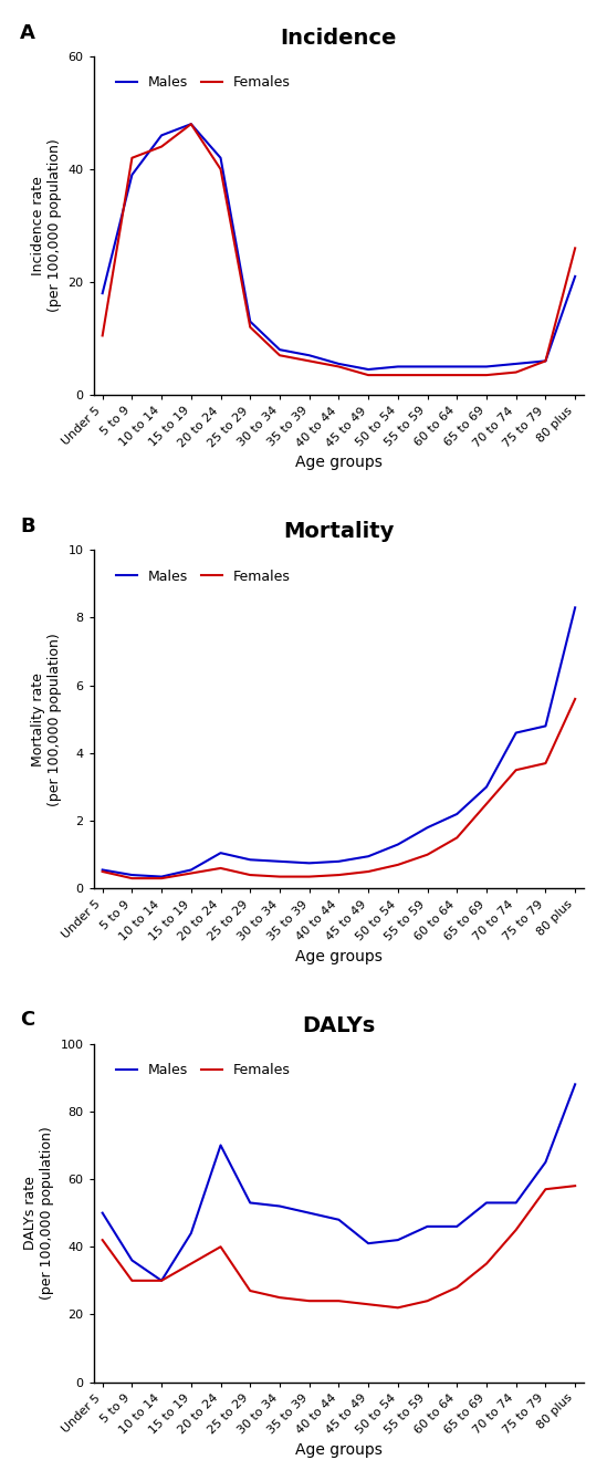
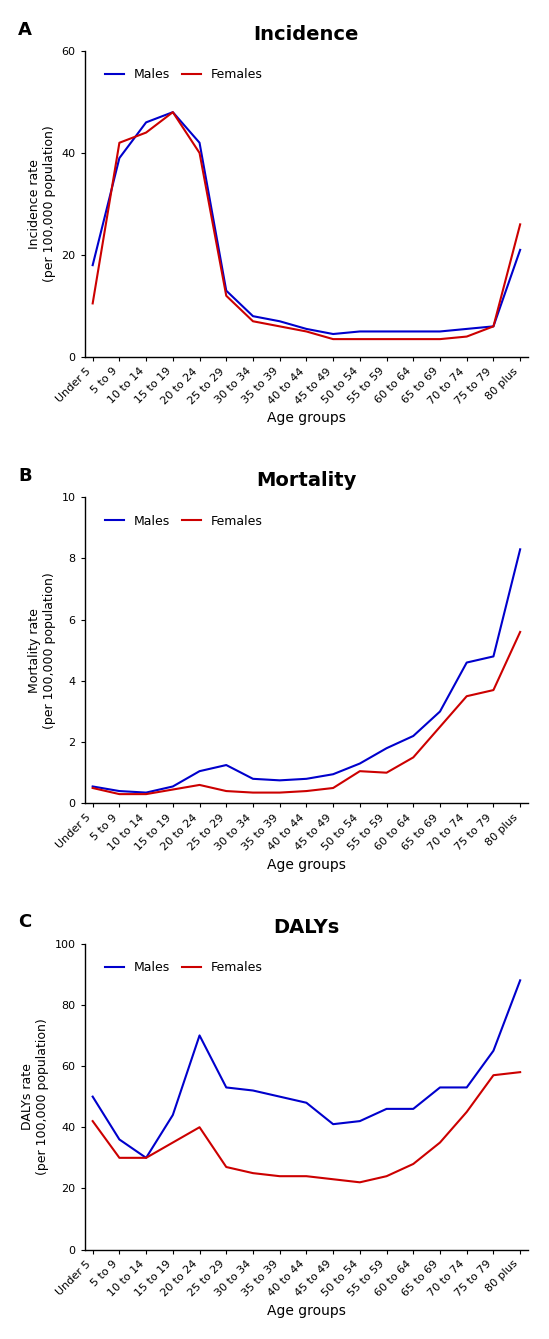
Mortality/Males/25 to 29: 0.85 -> 1.25
Mortality/Females/50 to 54: 0.70 -> 1.05
